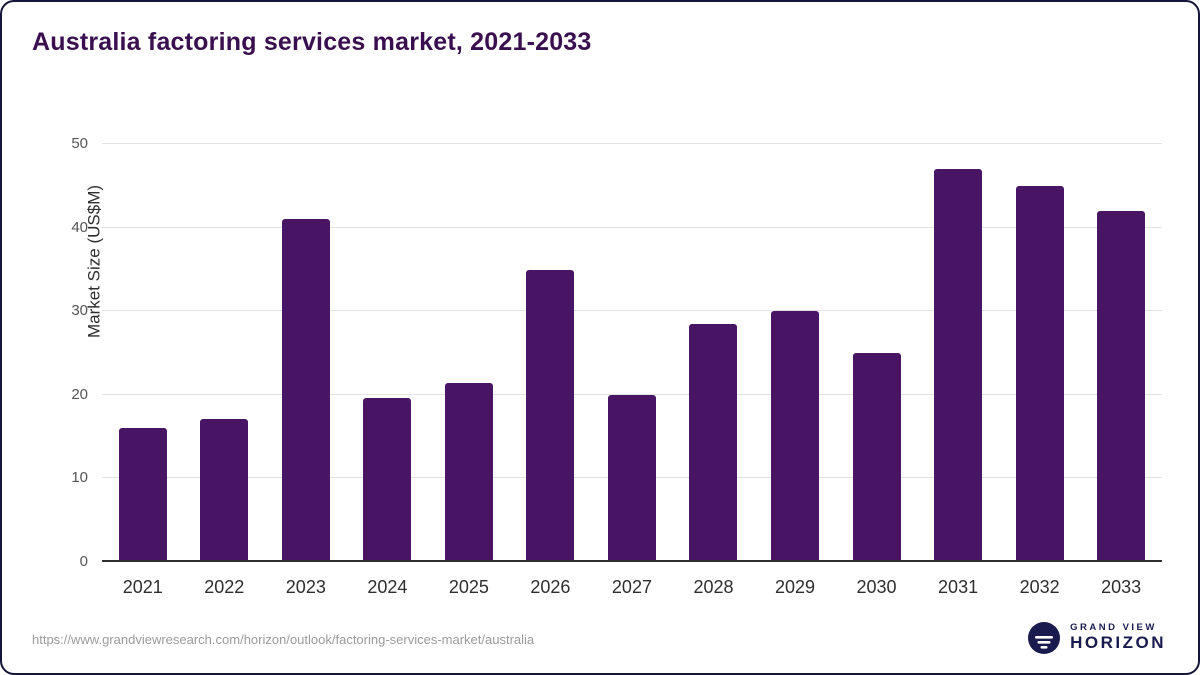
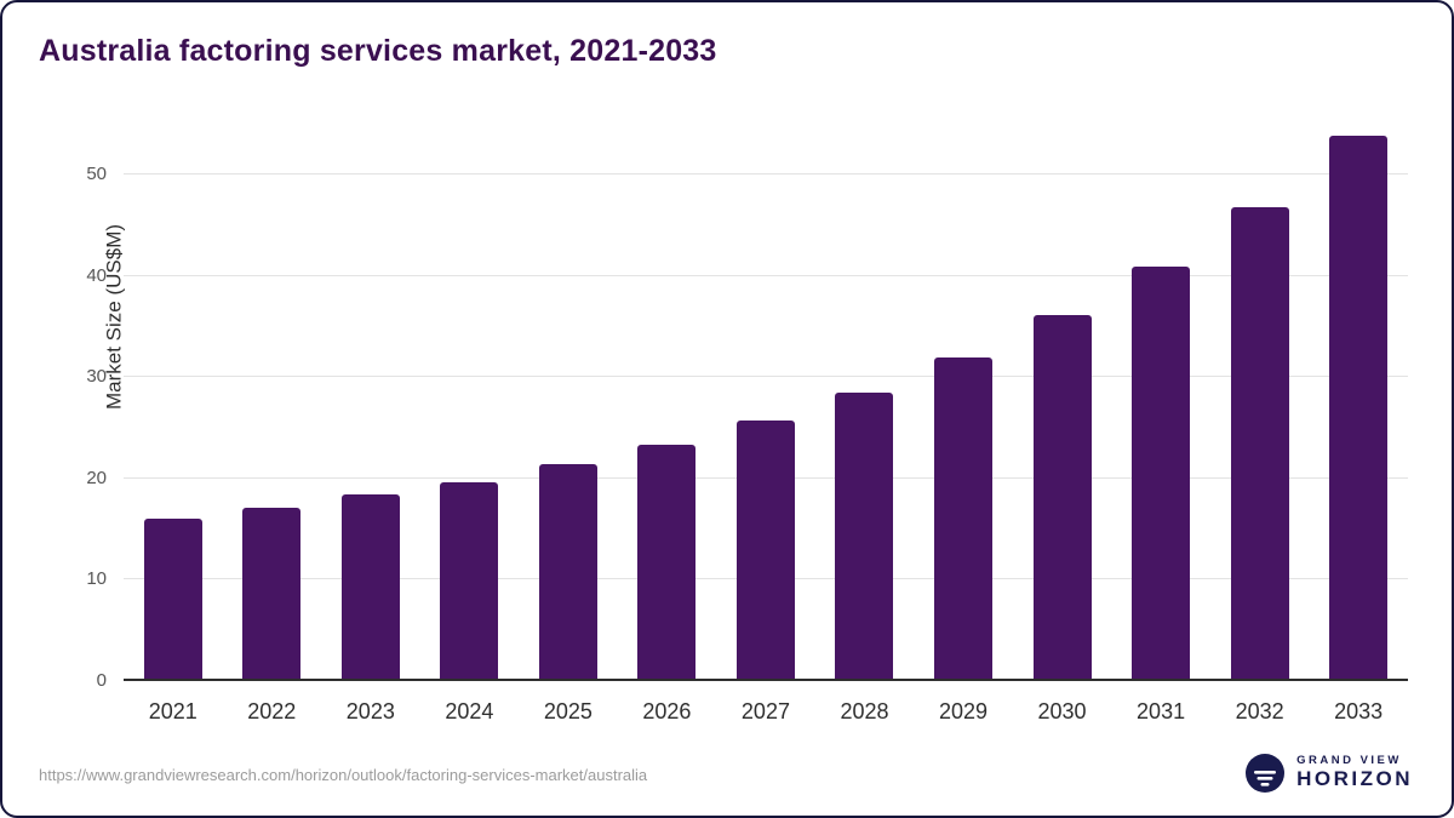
2023: 41 -> 18
2026: 35 -> 23
2027: 20 -> 26
2029: 30 -> 32
2030: 25 -> 36
2031: 47 -> 41
2032: 45 -> 47
2033: 42 -> 54
